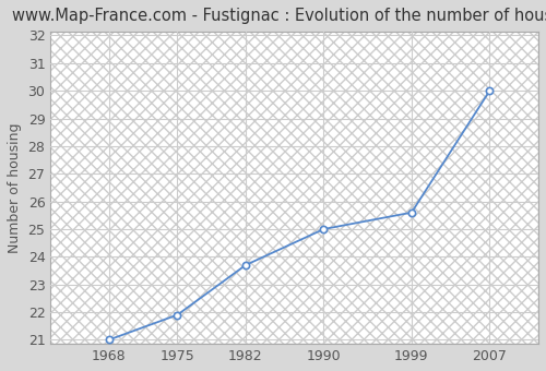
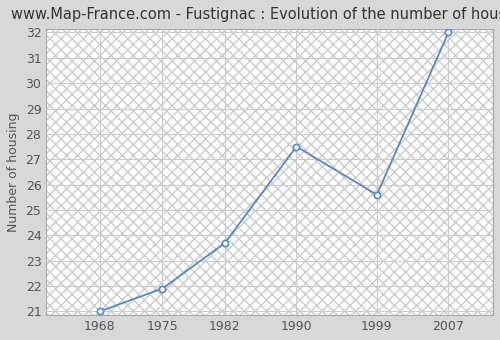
1990: 25.0 -> 27.5
2007: 30.0 -> 32.0
